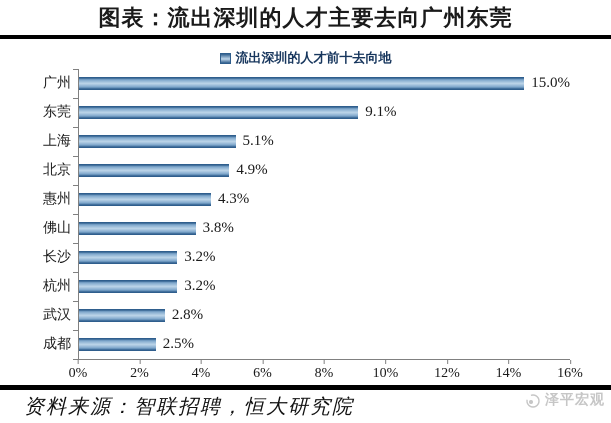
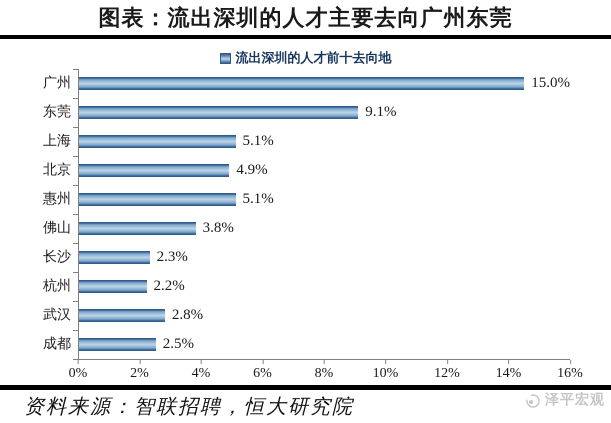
惠州: 4.3% -> 5.1%
长沙: 3.2% -> 2.3%
杭州: 3.2% -> 2.2%
